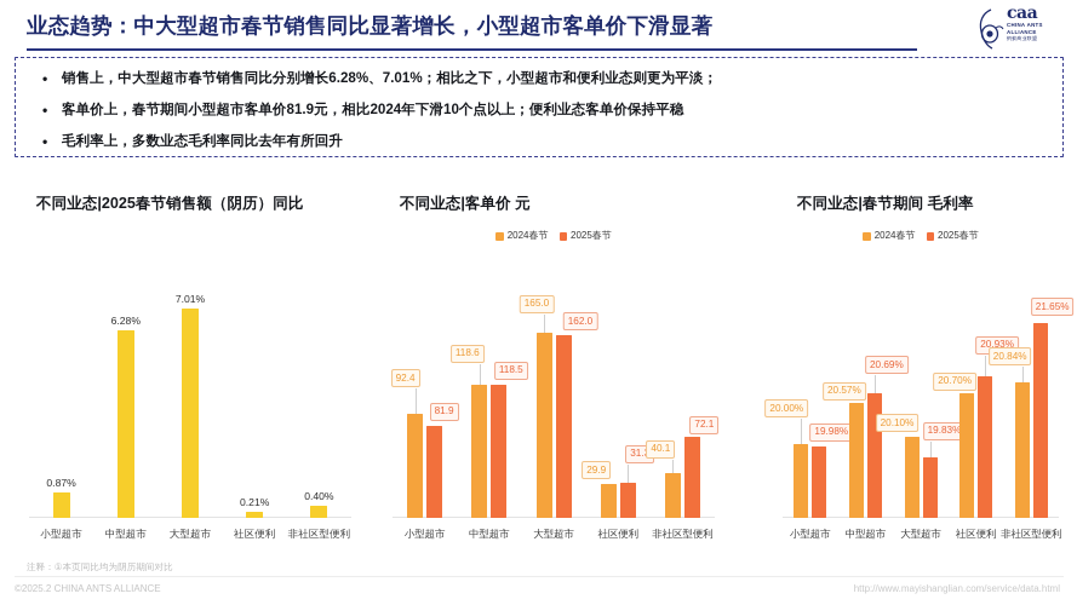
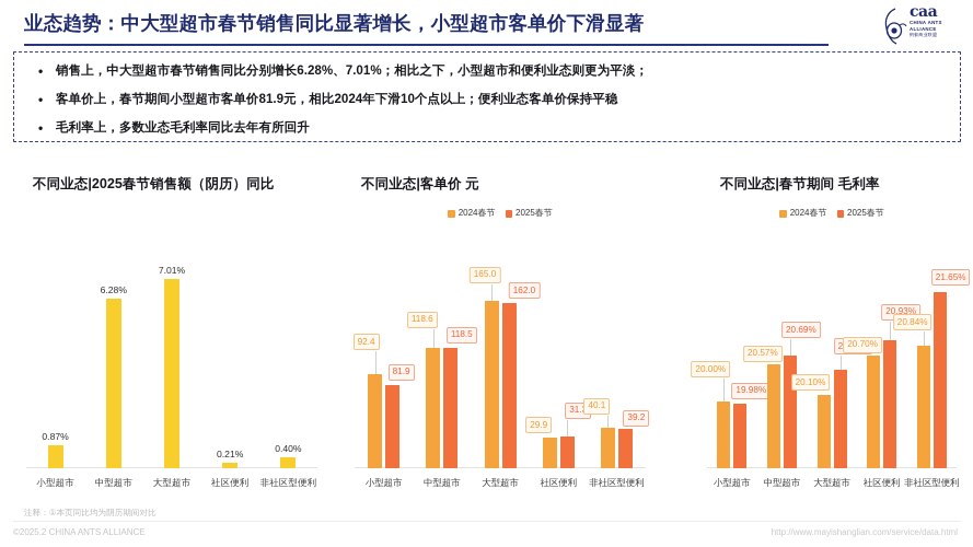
不同业态|客单价 元/2025春节/非社区型便利: 72.1 -> 39.2
不同业态|春节期间 毛利率/2025春节/大型超市: 19.83% -> 20.48%
